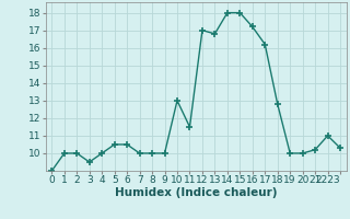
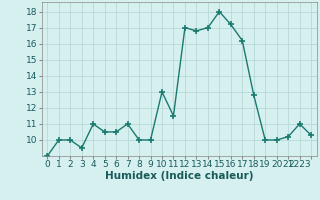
4: 10.0 -> 11.0
7: 10.0 -> 11.0
14: 18.0 -> 17.0
